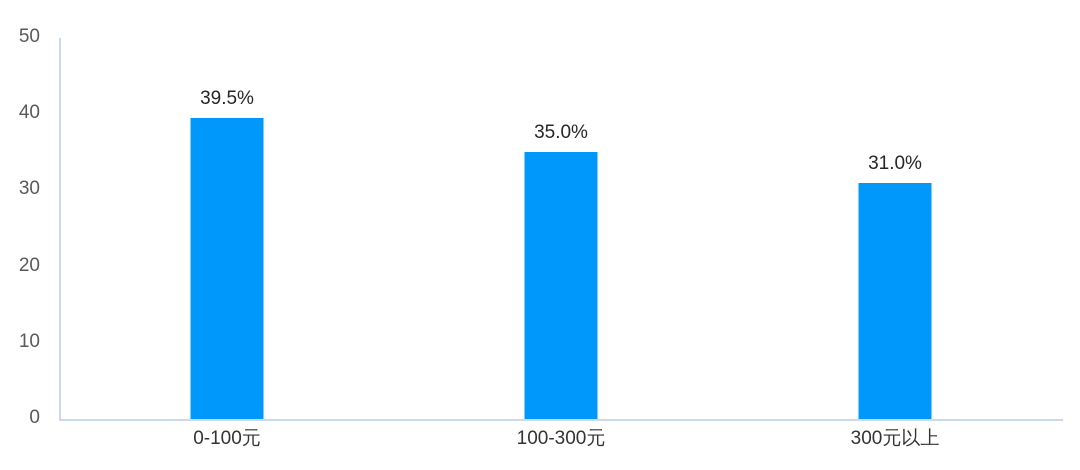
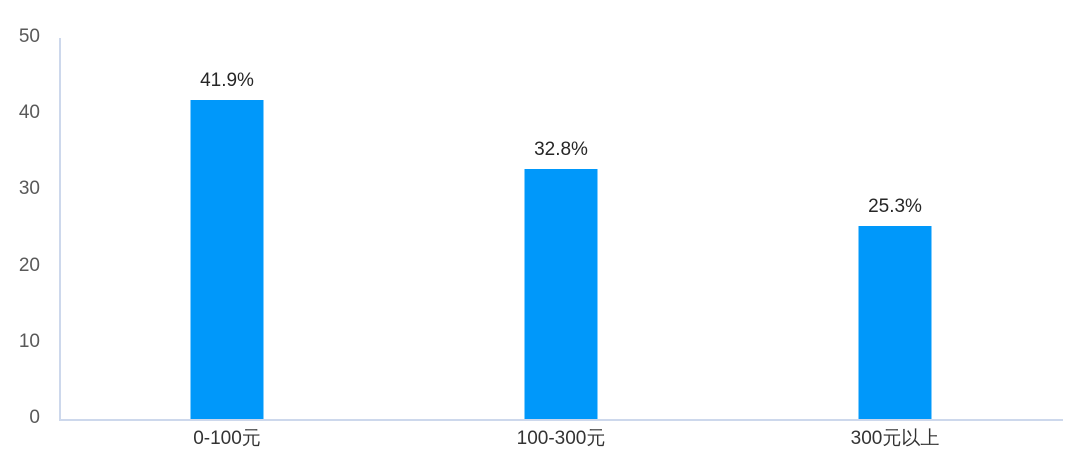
0-100元: 39.5% -> 41.9%
100-300元: 35.0% -> 32.8%
300元以上: 31.0% -> 25.3%
